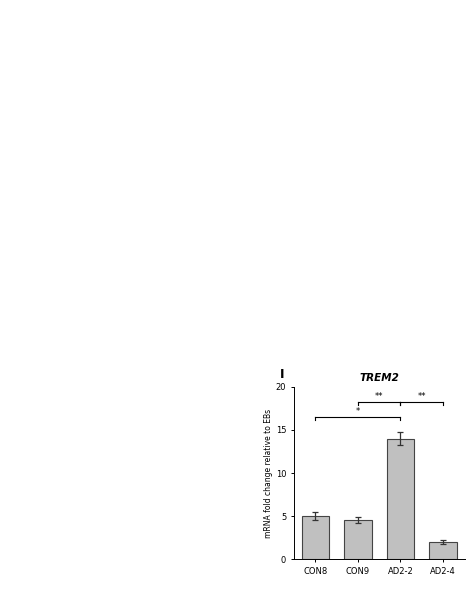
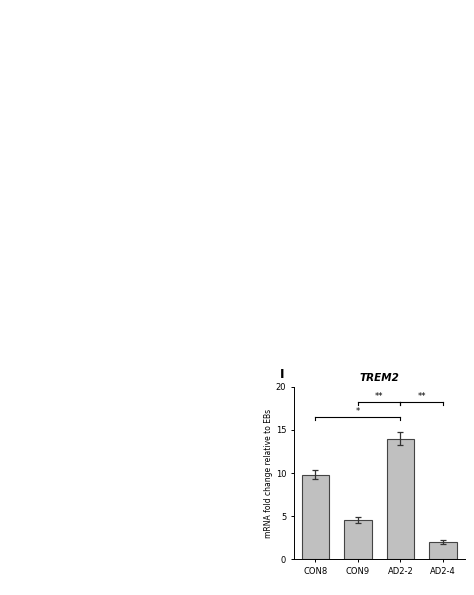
CON8: 5.0 -> 9.8
